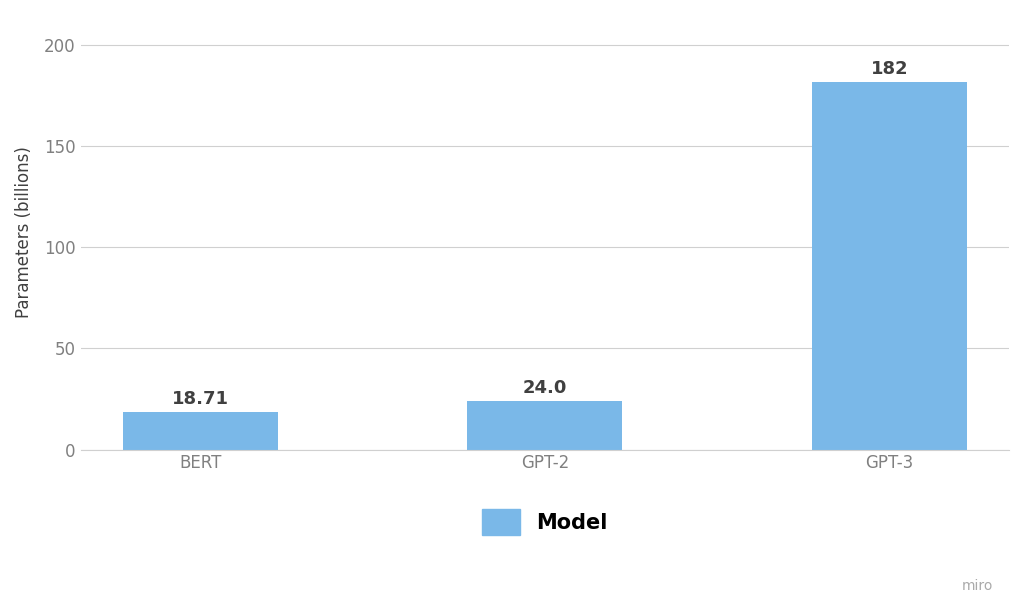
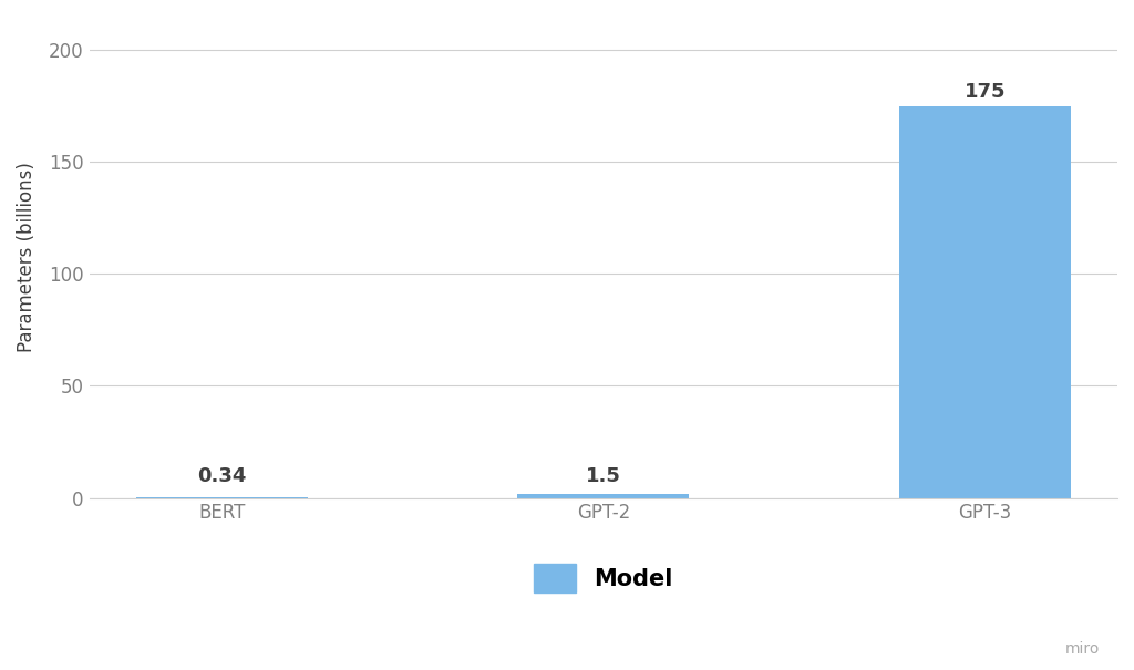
BERT: 18.71 -> 0.34
GPT-2: 24.0 -> 1.5
GPT-3: 182 -> 175
